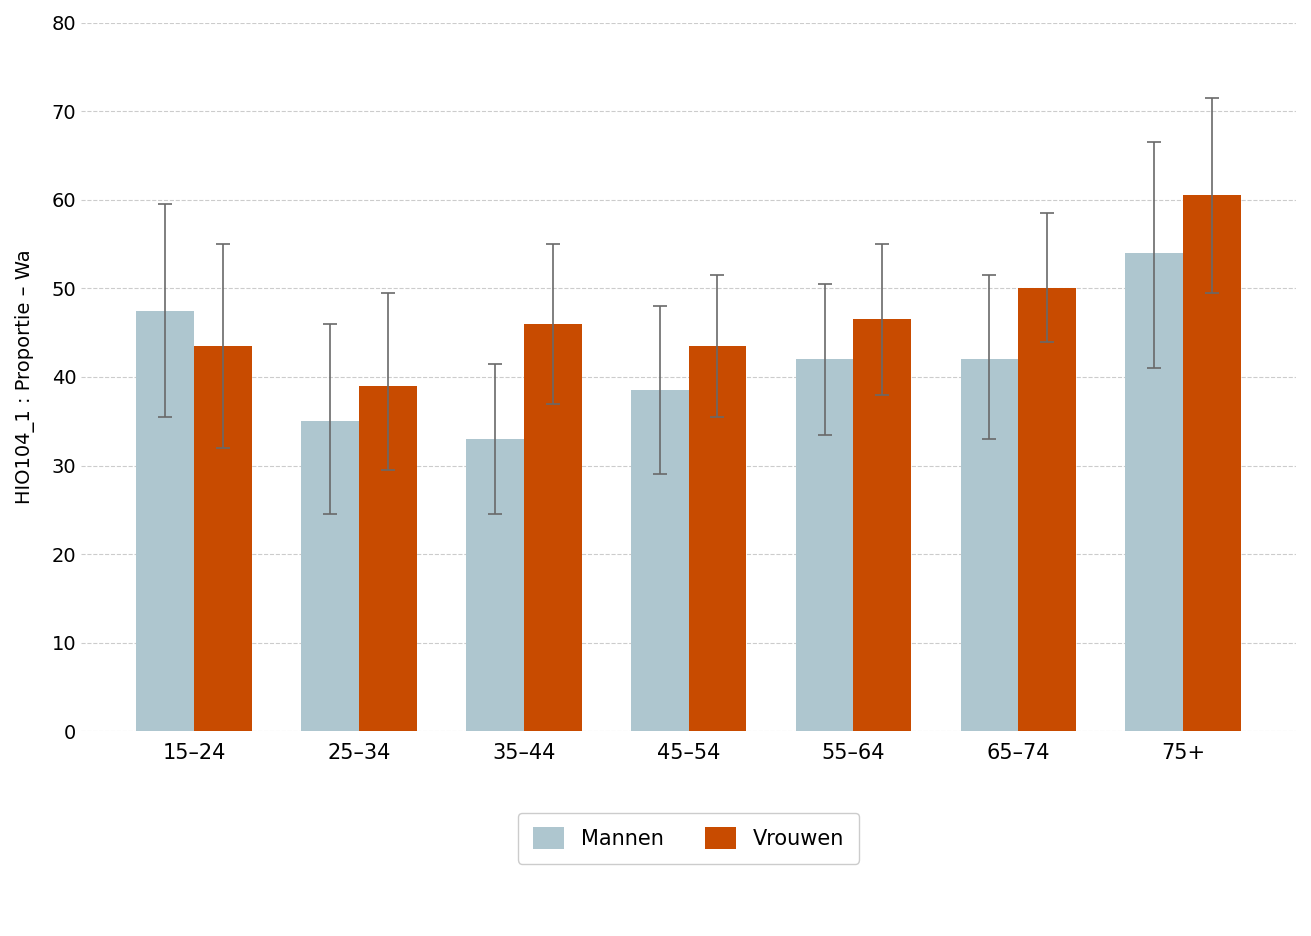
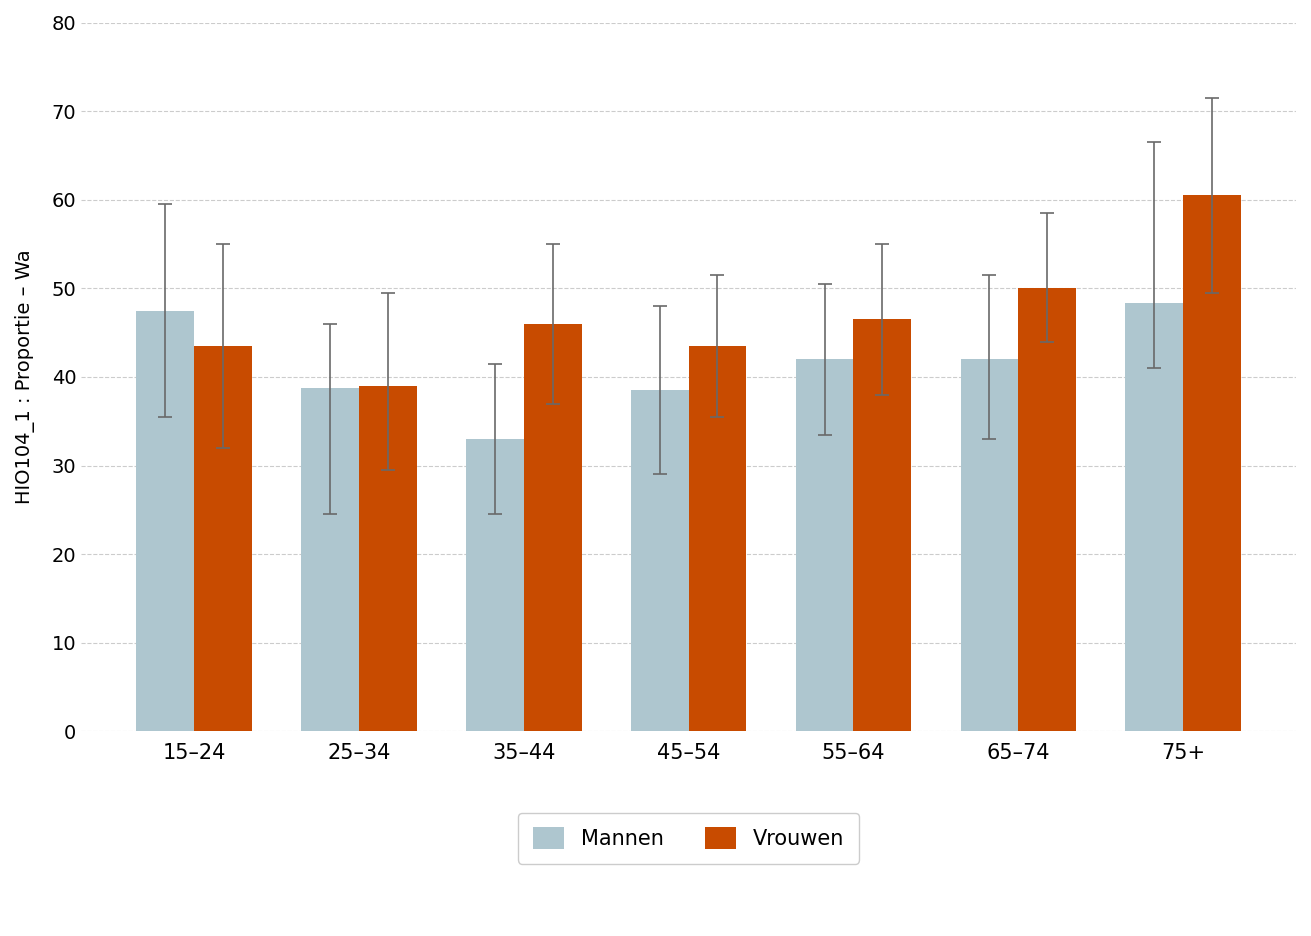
Mannen/25–34: 35.0 -> 38.8
Mannen/75+: 54.0 -> 48.4
